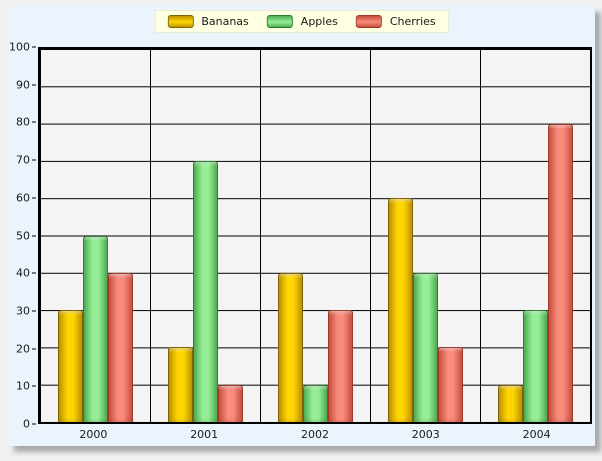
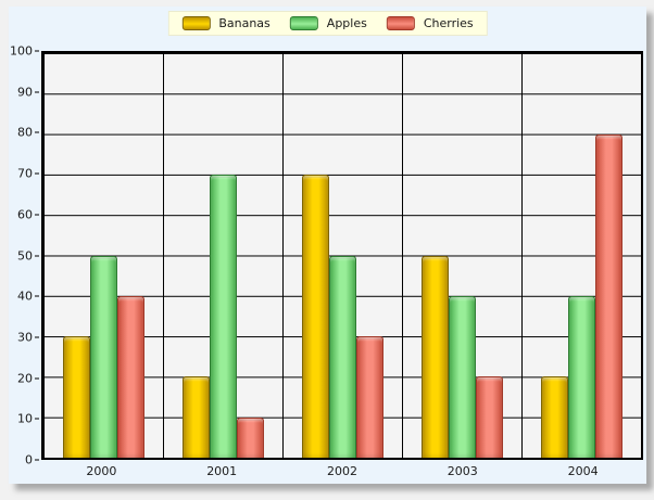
Bananas/2002: 40 -> 70
Apples/2002: 10 -> 50
Bananas/2003: 60 -> 50
Bananas/2004: 10 -> 20
Apples/2004: 30 -> 40
